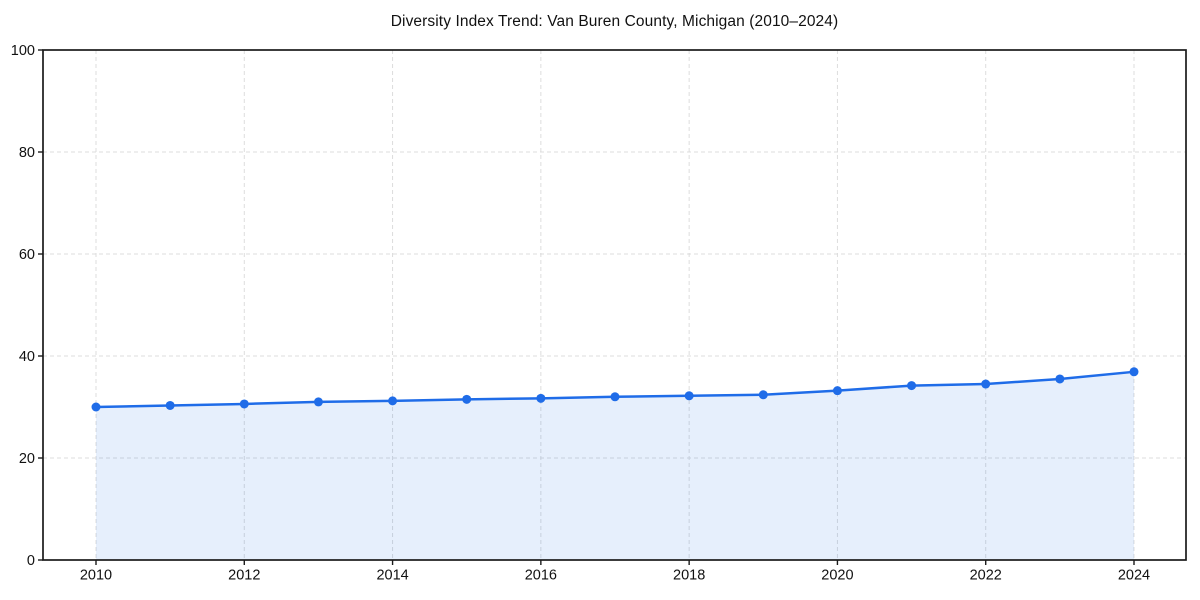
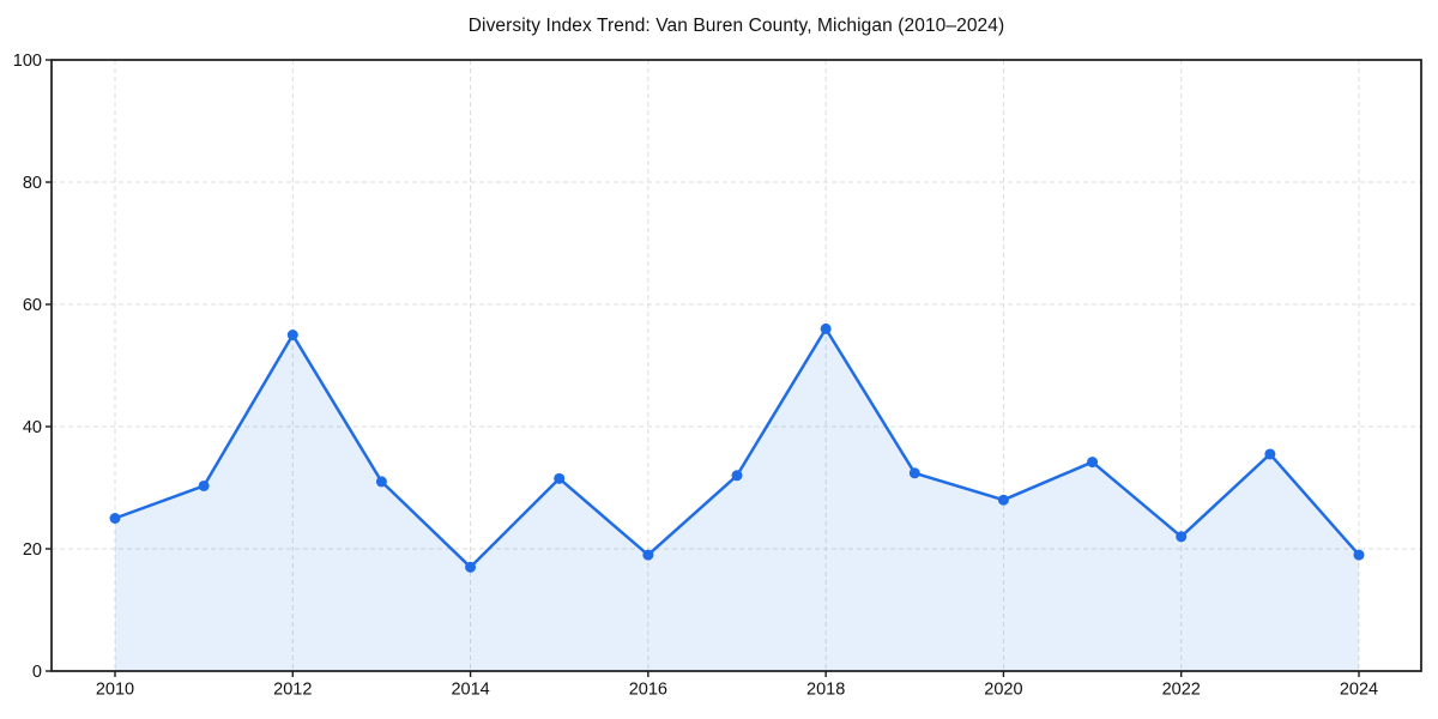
2010: 30 -> 25
2012: 31 -> 55
2014: 31 -> 17
2016: 32 -> 19
2018: 32 -> 56
2020: 33 -> 28
2022: 34 -> 22
2024: 37 -> 19
